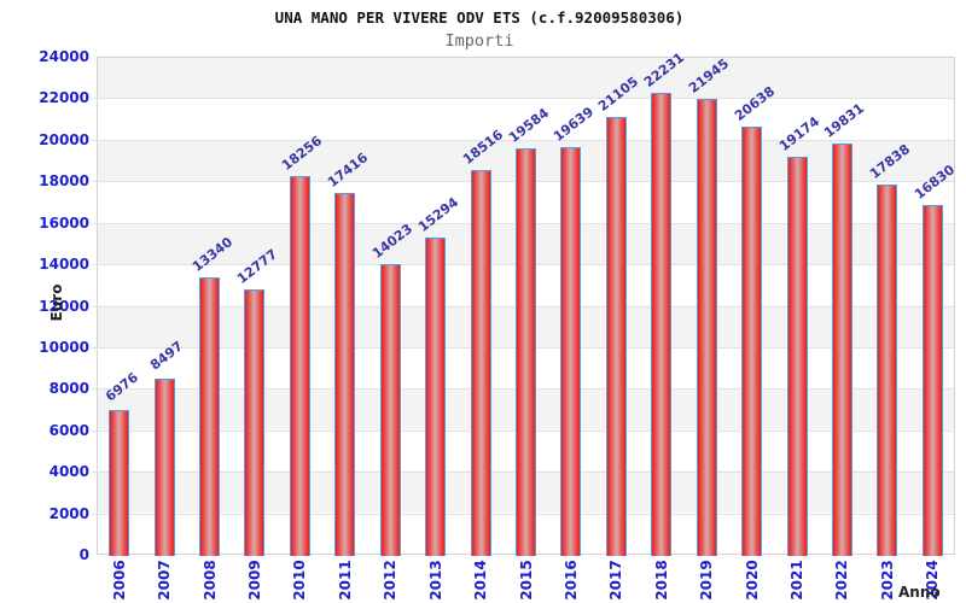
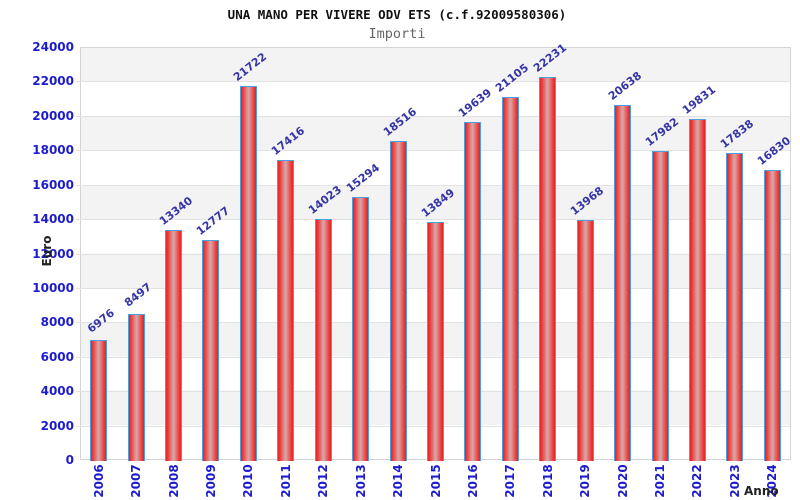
2010: 18256 -> 21722
2015: 19584 -> 13849
2019: 21945 -> 13968
2021: 19174 -> 17982
